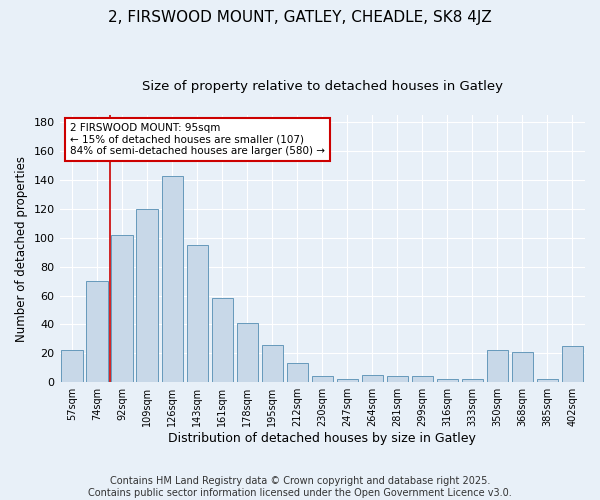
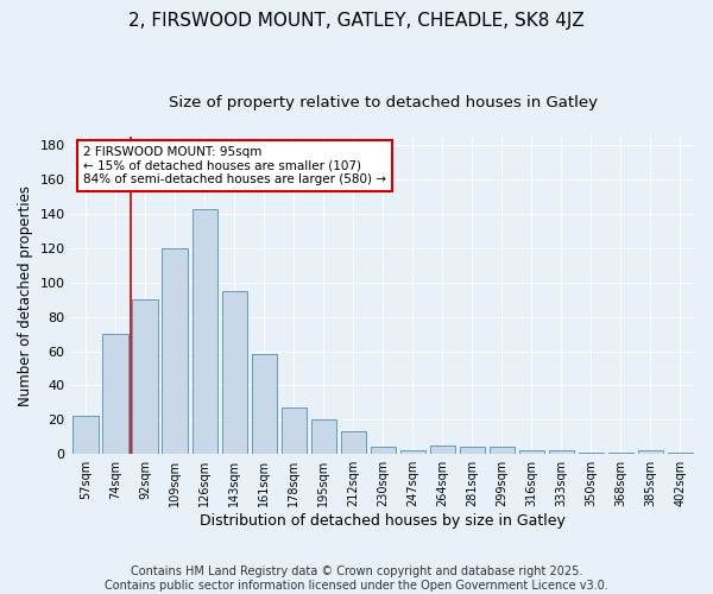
92sqm: 102 -> 90
178sqm: 41 -> 27
195sqm: 26 -> 20
350sqm: 22 -> 1
368sqm: 21 -> 1
402sqm: 25 -> 1
